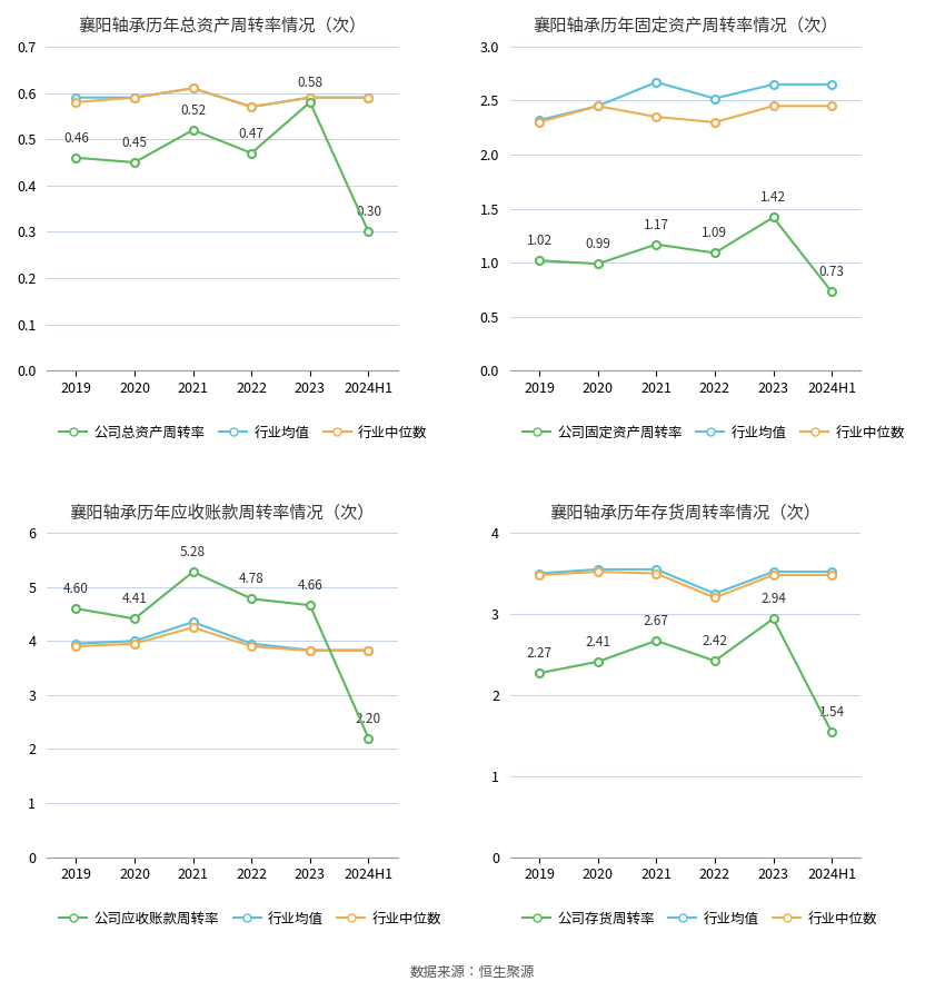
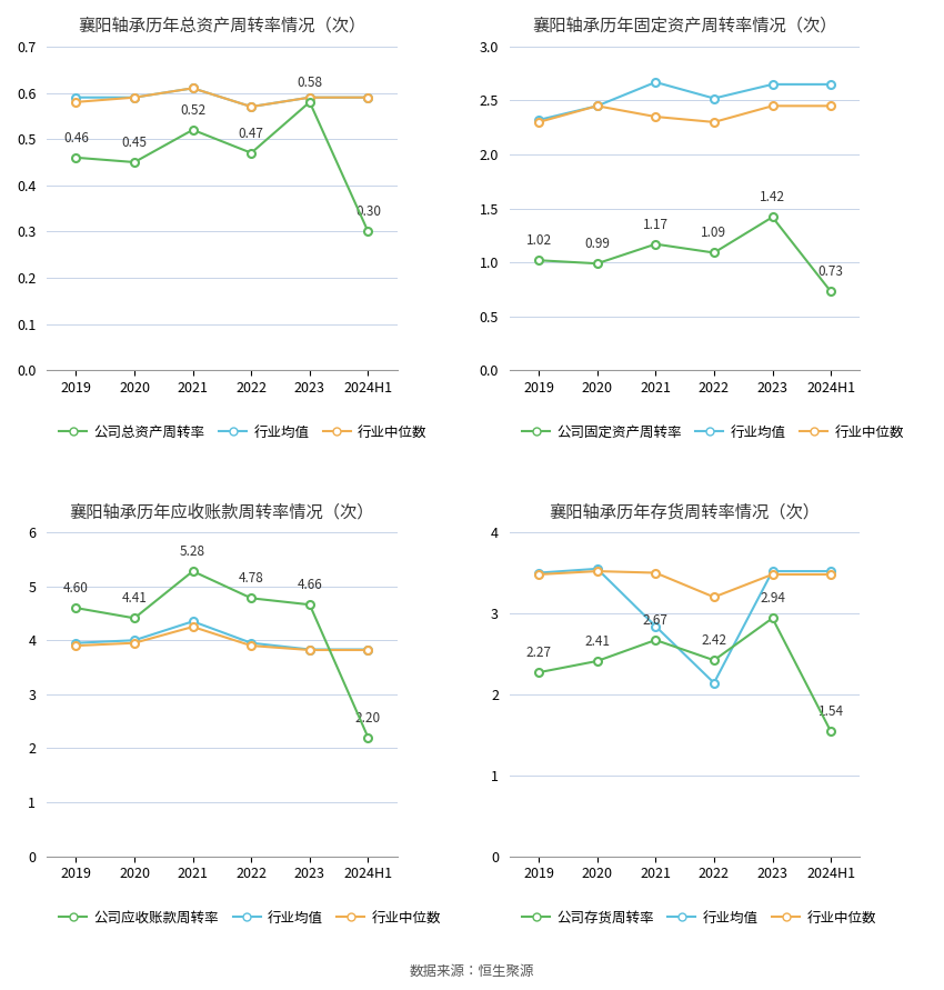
襄阳轴承历年存货周转率情况（次）/行业均值/2021: 3.55 -> 2.84
襄阳轴承历年存货周转率情况（次）/行业均值/2022: 3.25 -> 2.14
